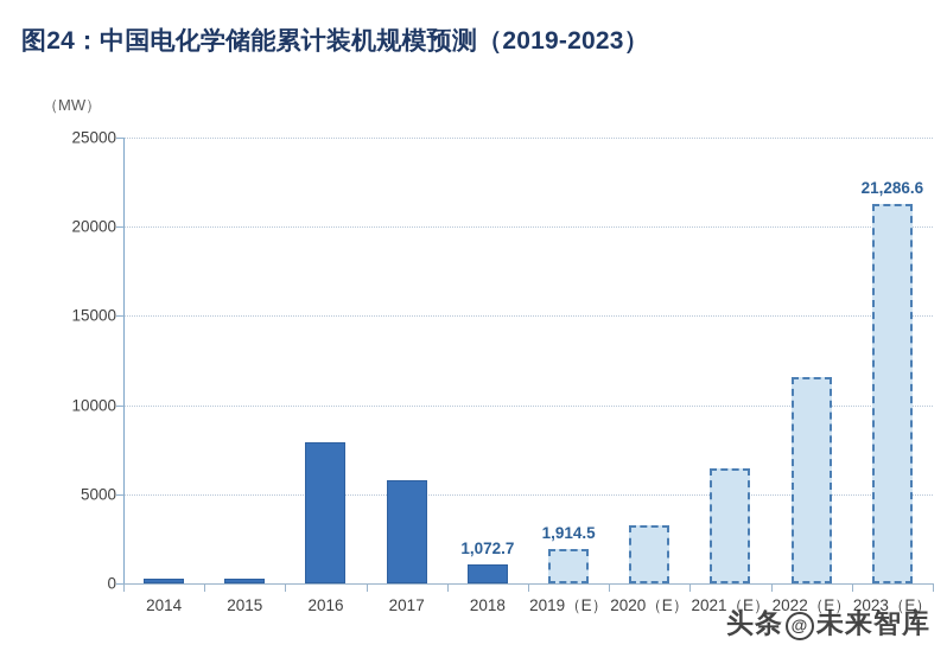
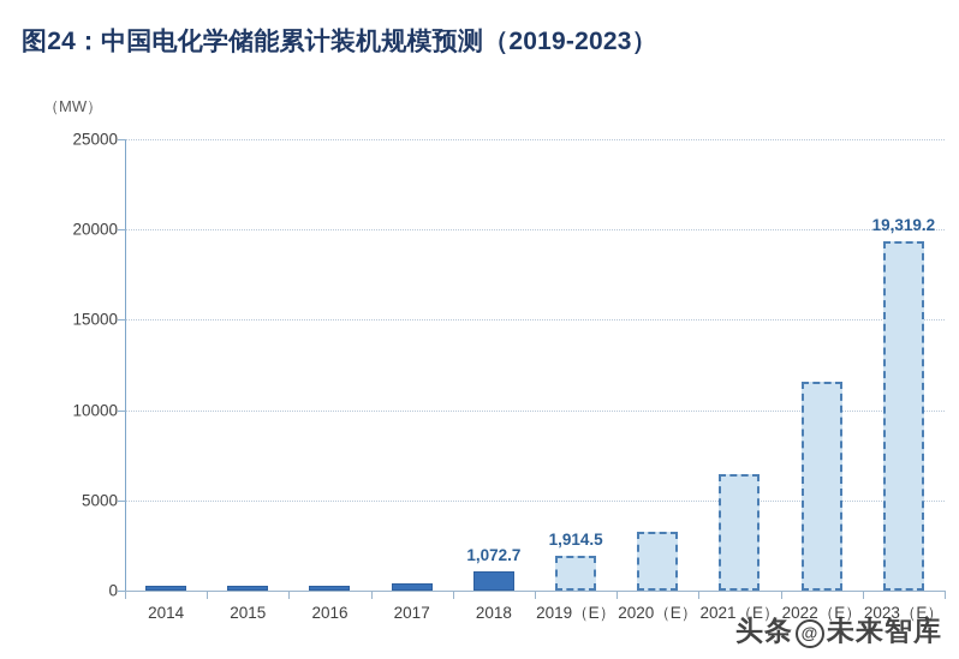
2016: 7900 -> 200
2017: 5800 -> 400
2023（E）: 21,286.6 -> 19,319.2
